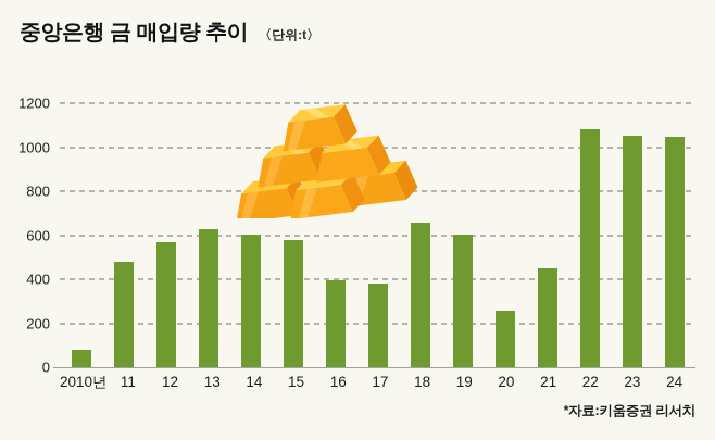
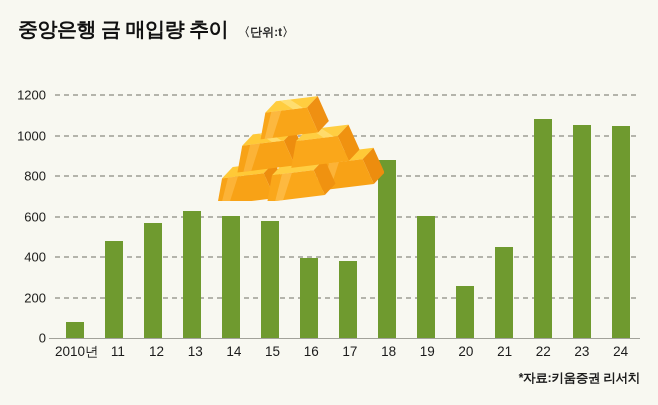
18: 660 -> 880
